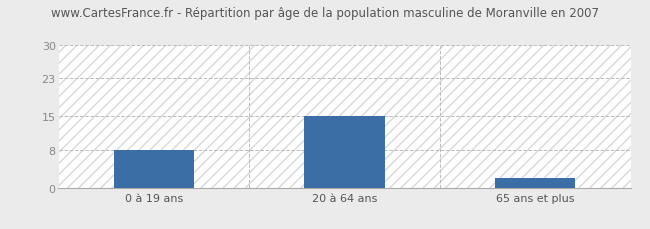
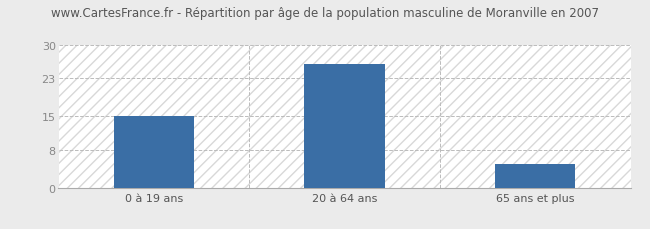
0 à 19 ans: 8 -> 15
20 à 64 ans: 15 -> 26
65 ans et plus: 2 -> 5
